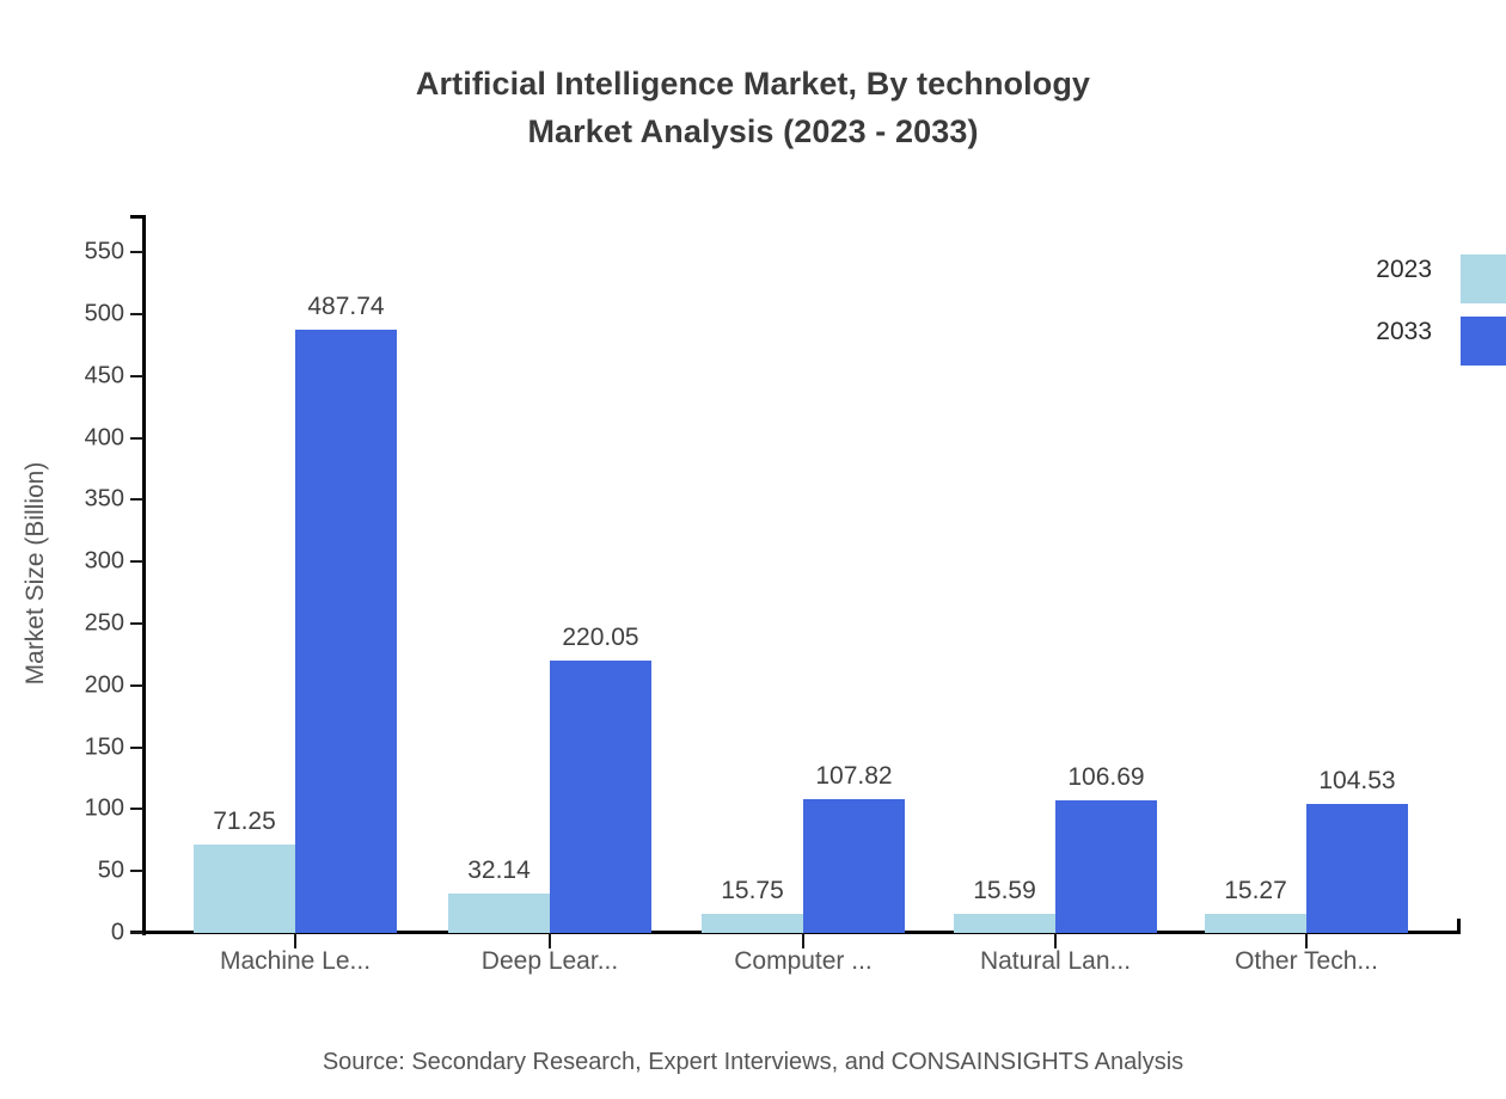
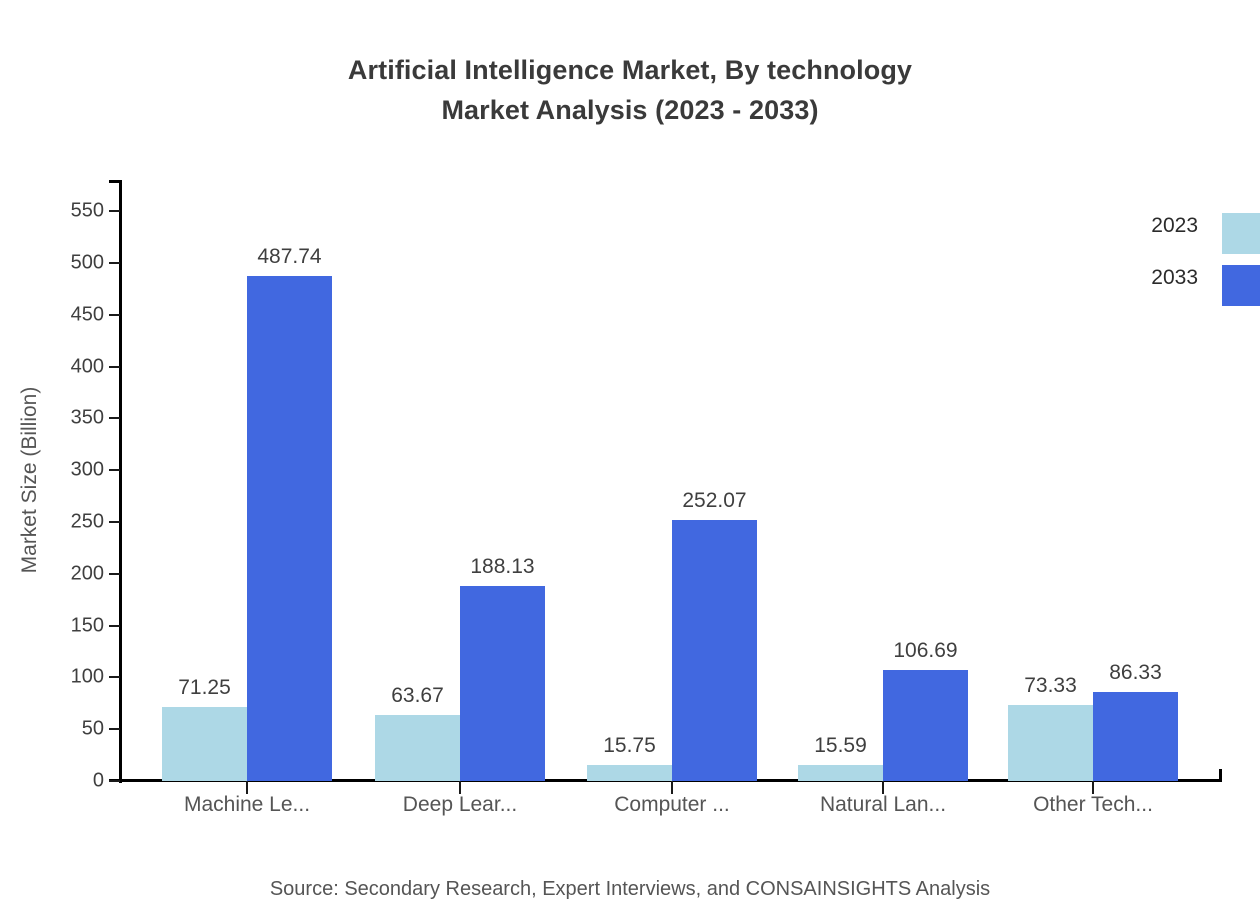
2023/Deep Lear...: 32.14 -> 63.67
2033/Deep Lear...: 220.05 -> 188.13
2033/Computer ...: 107.82 -> 252.07
2023/Other Tech...: 15.27 -> 73.33
2033/Other Tech...: 104.53 -> 86.33
